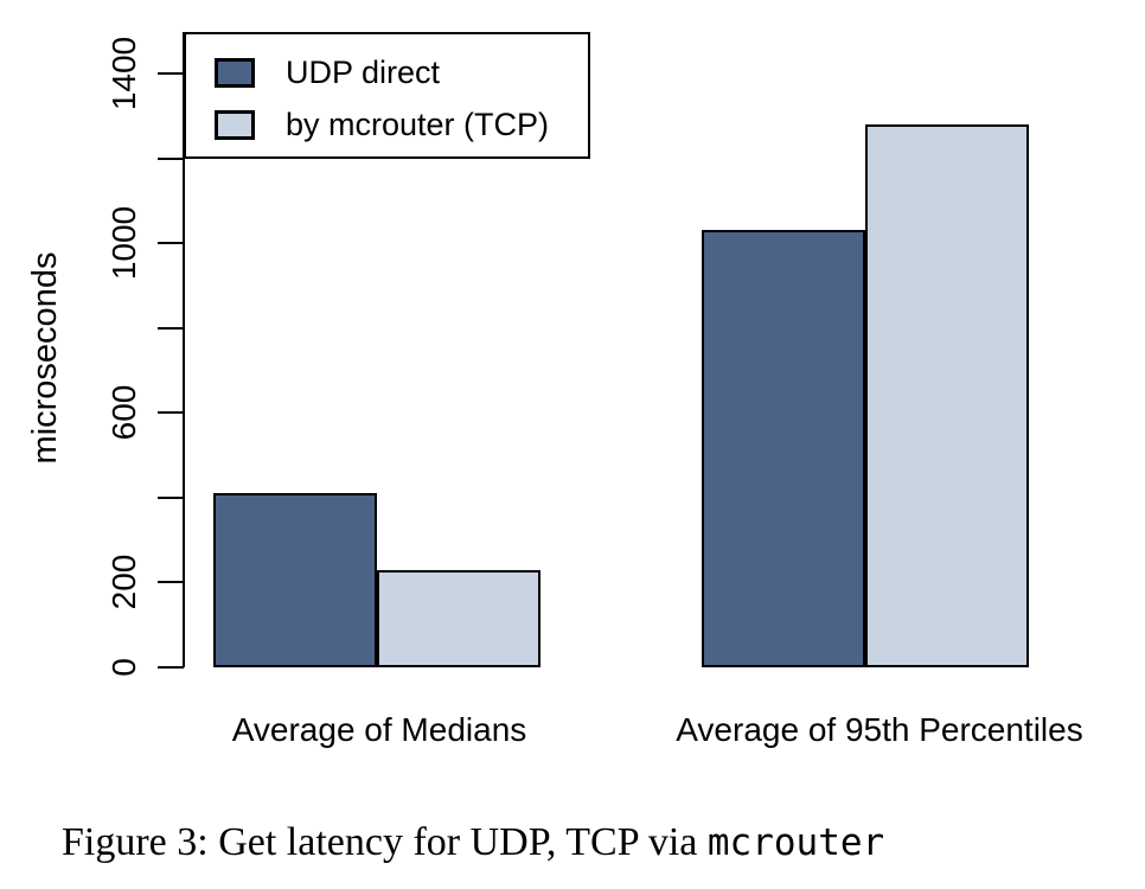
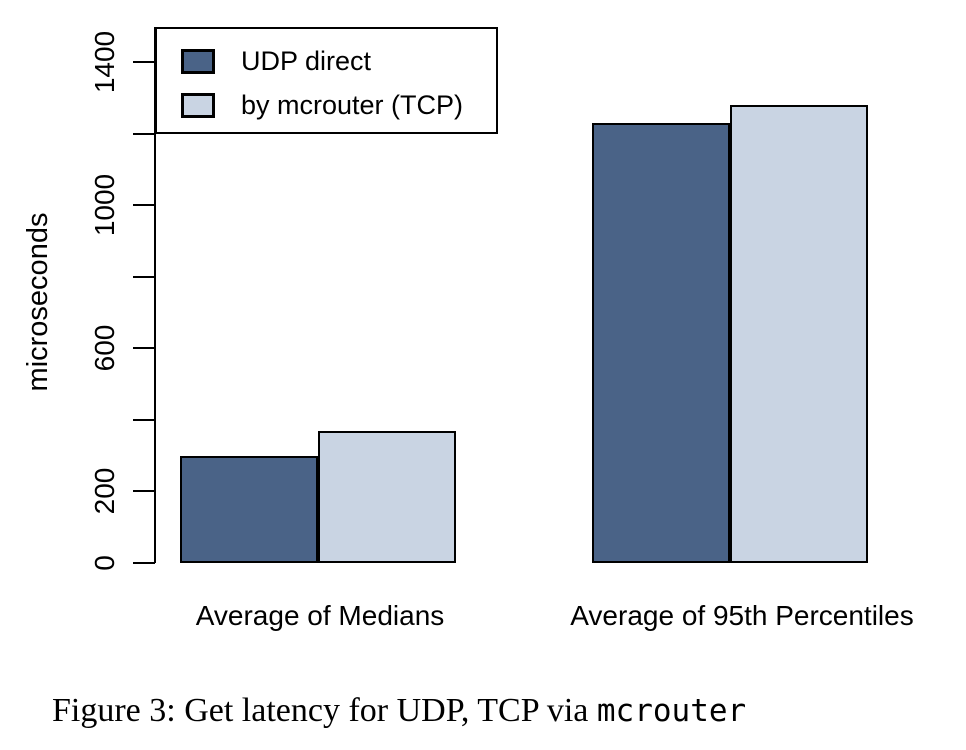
UDP direct/Average of Medians: 410 -> 300
by mcrouter (TCP)/Average of Medians: 230 -> 370
UDP direct/Average of 95th Percentiles: 1030 -> 1230
